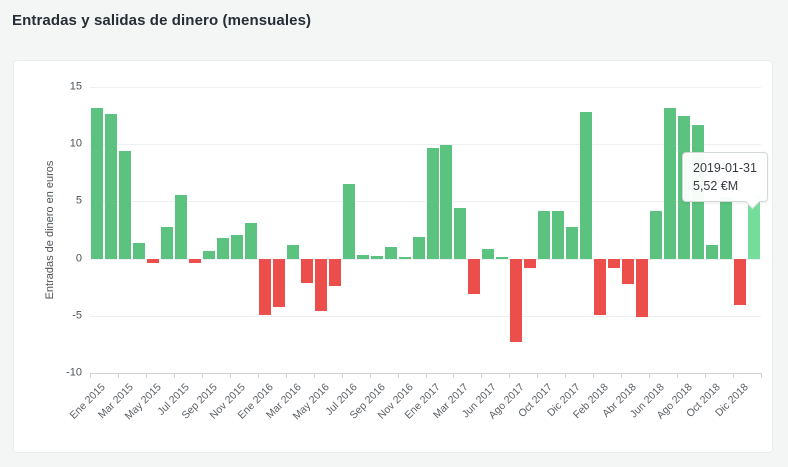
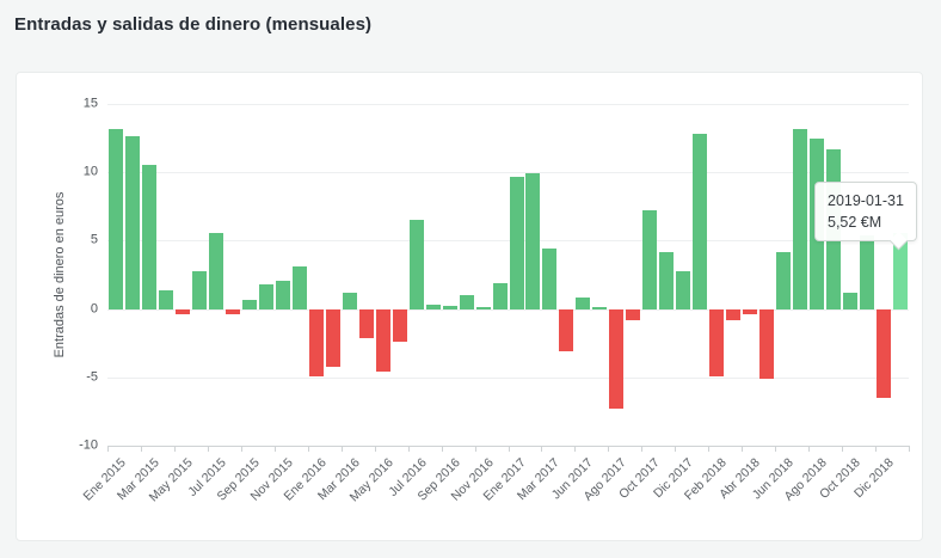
Mar 2015: 9.4 -> 10.5
Oct 2017: 4.2 -> 7.2
Abr 2018: -2.2 -> -0.4
Dic 2018: -4.1 -> -6.5
